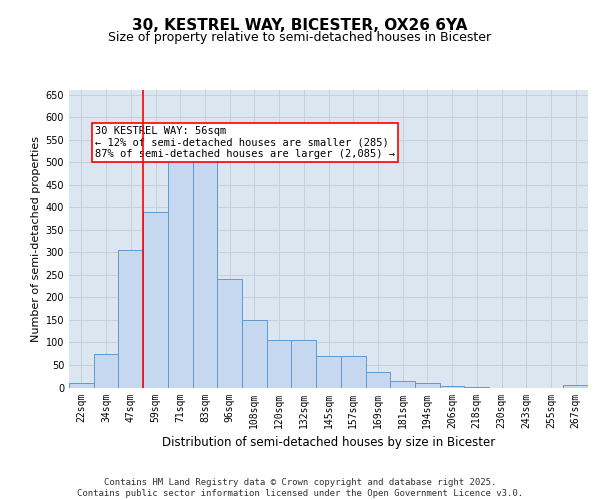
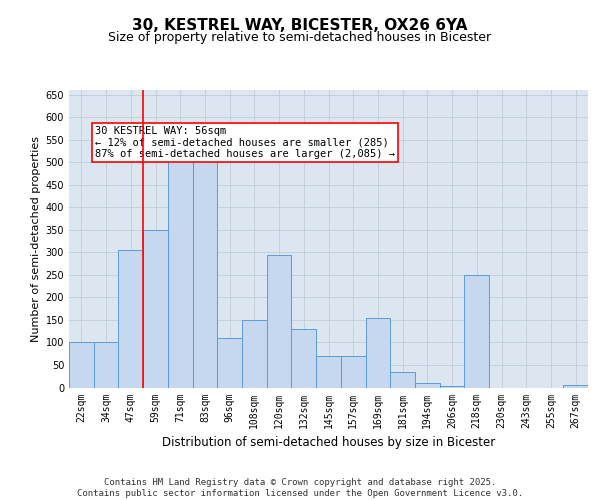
22sqm: 10 -> 100
34sqm: 75 -> 100
59sqm: 390 -> 350
96sqm: 240 -> 110
120sqm: 105 -> 295
132sqm: 105 -> 130
169sqm: 35 -> 155
181sqm: 15 -> 35
218sqm: 1 -> 250
